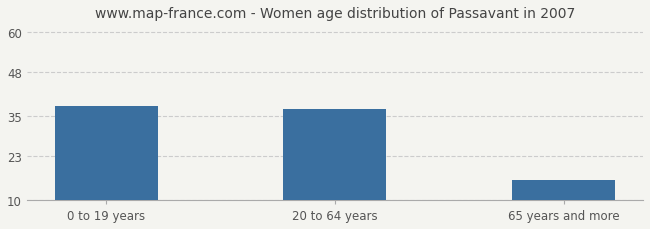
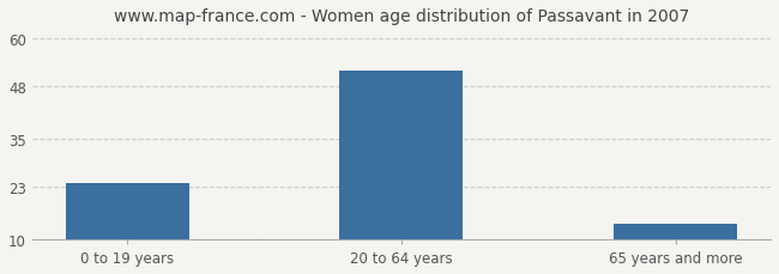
0 to 19 years: 38 -> 24
20 to 64 years: 37 -> 52
65 years and more: 16 -> 14
